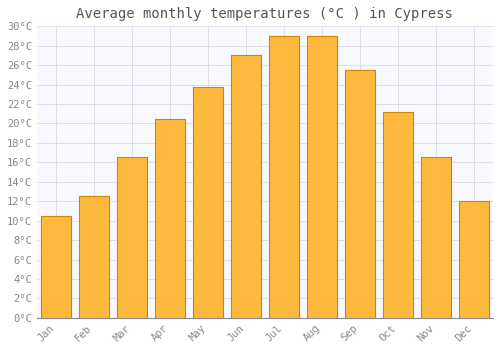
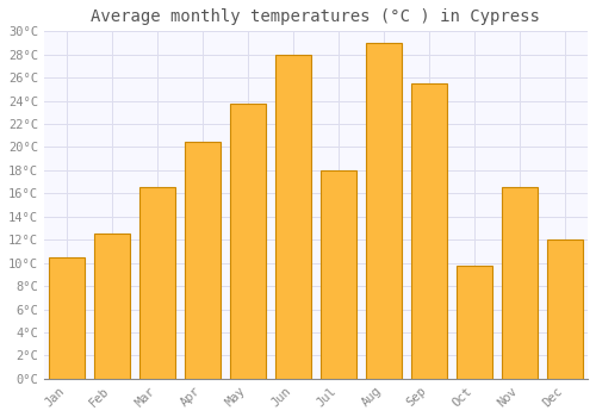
Jun: 27.0°C -> 28.0°C
Jul: 29.0°C -> 18.0°C
Oct: 21.2°C -> 9.8°C
